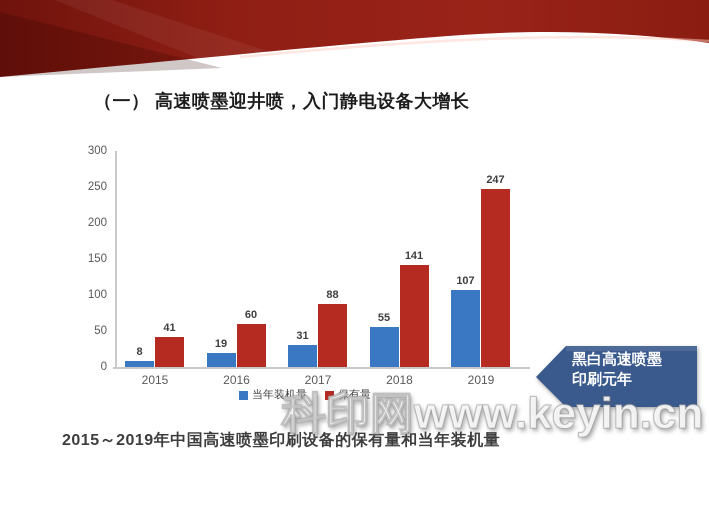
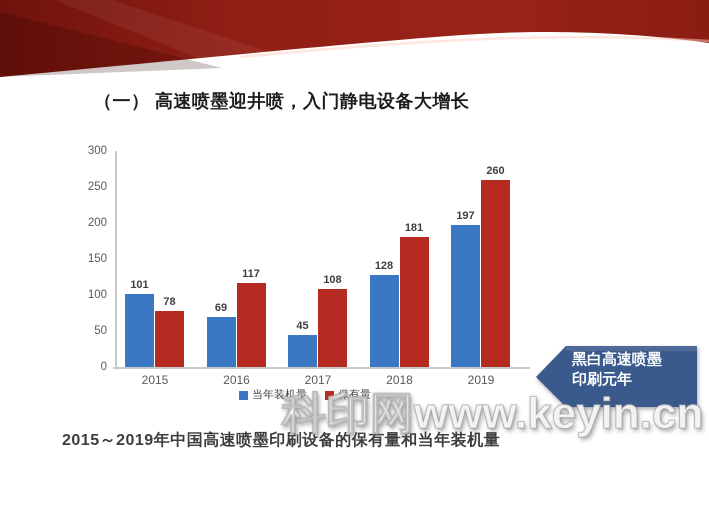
当年装机量/2015: 8 -> 101
保有量/2015: 41 -> 78
当年装机量/2016: 19 -> 69
保有量/2016: 60 -> 117
当年装机量/2017: 31 -> 45
保有量/2017: 88 -> 108
当年装机量/2018: 55 -> 128
保有量/2018: 141 -> 181
当年装机量/2019: 107 -> 197
保有量/2019: 247 -> 260
